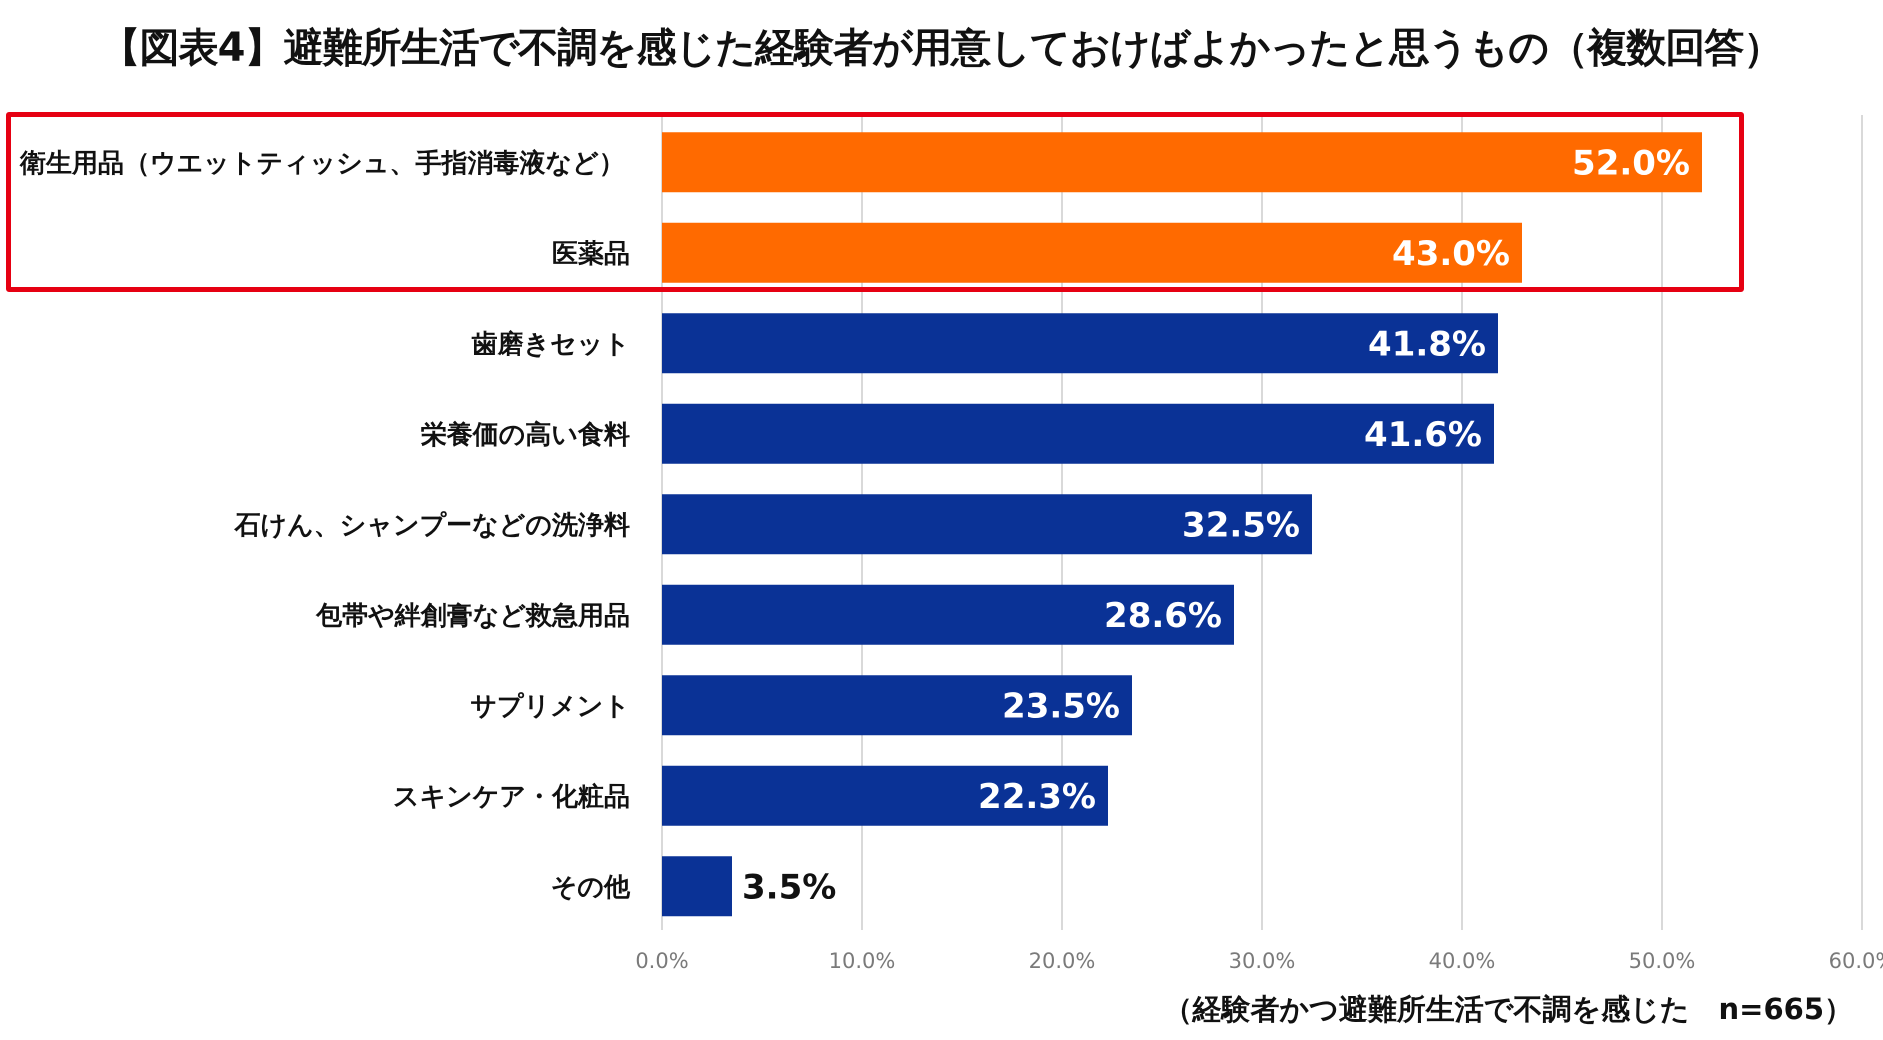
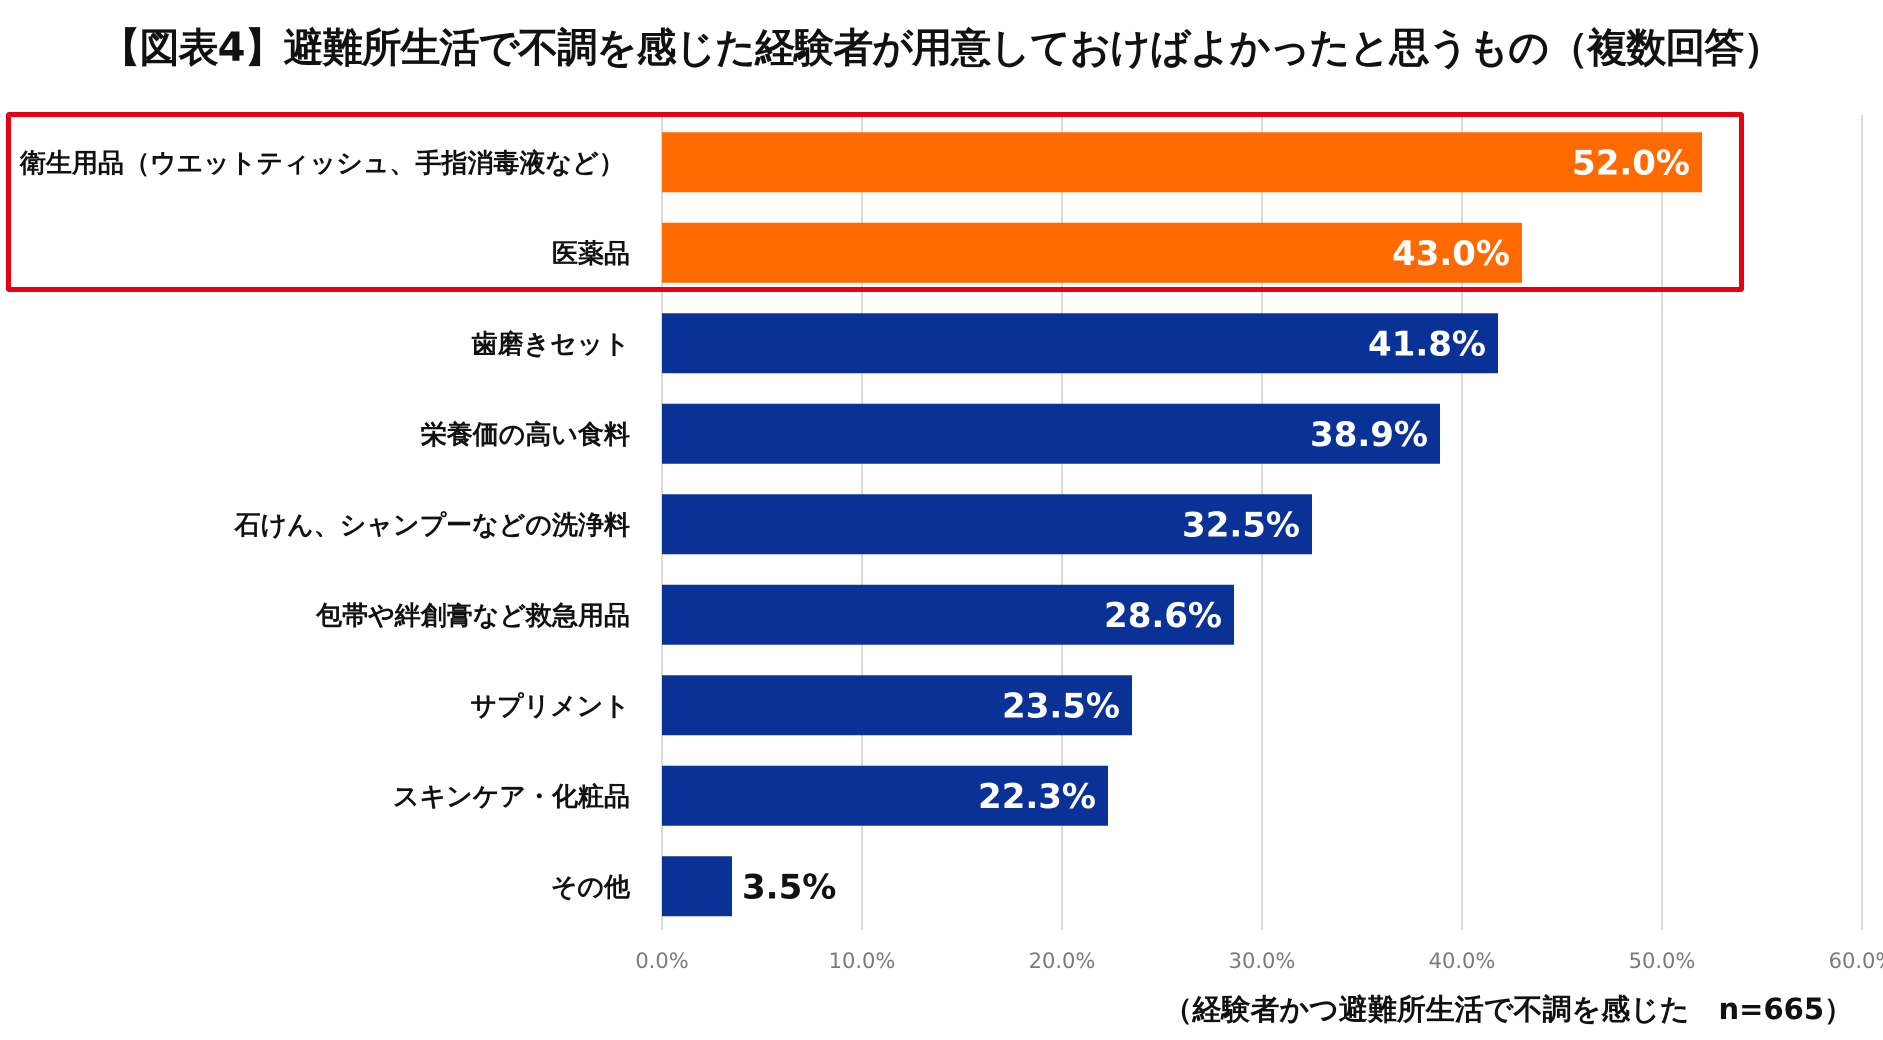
栄養価の高い食料: 41.6% -> 38.9%
